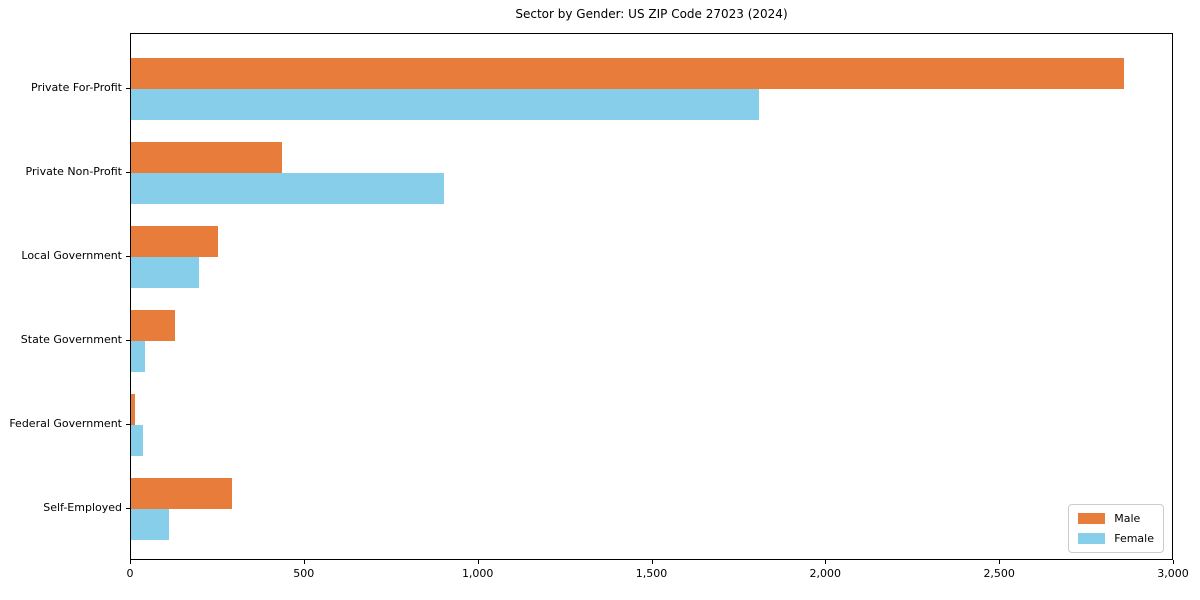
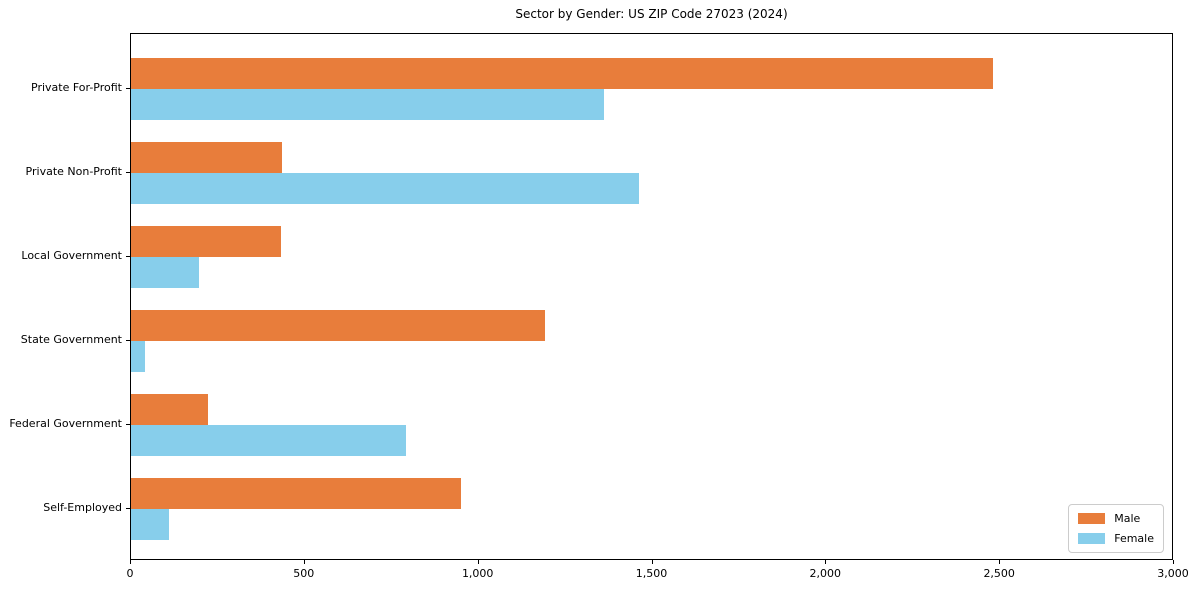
Male/Private For-Profit: 2860 -> 2480
Female/Private For-Profit: 1800 -> 1360
Female/Private Non-Profit: 900 -> 1460
Male/Local Government: 250 -> 430
Male/State Government: 120 -> 1190
Male/Federal Government: 10 -> 220
Female/Federal Government: 40 -> 790
Male/Self-Employed: 290 -> 950
